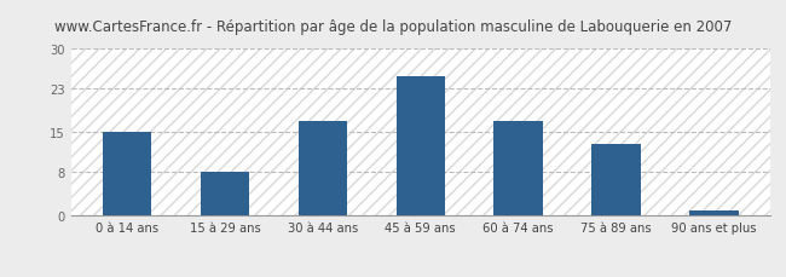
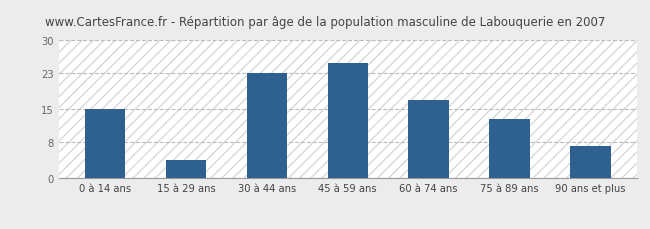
15 à 29 ans: 8 -> 4
30 à 44 ans: 17 -> 23
90 ans et plus: 1 -> 7
